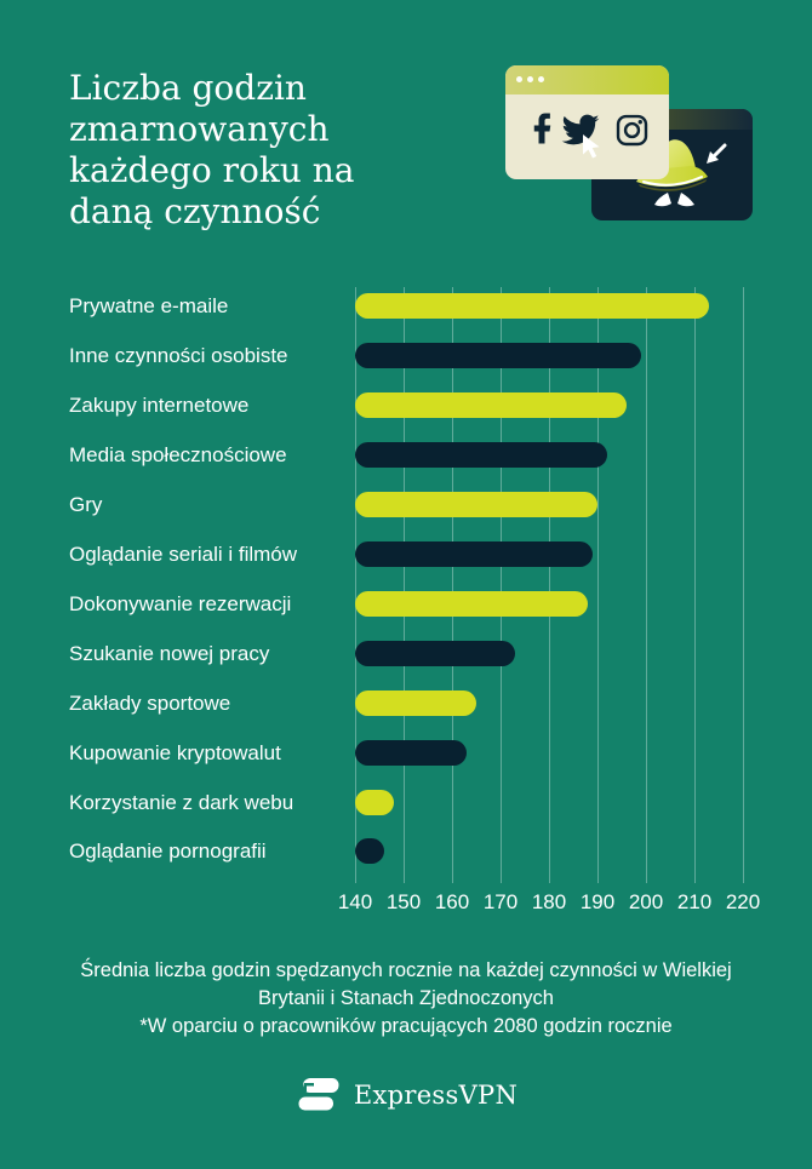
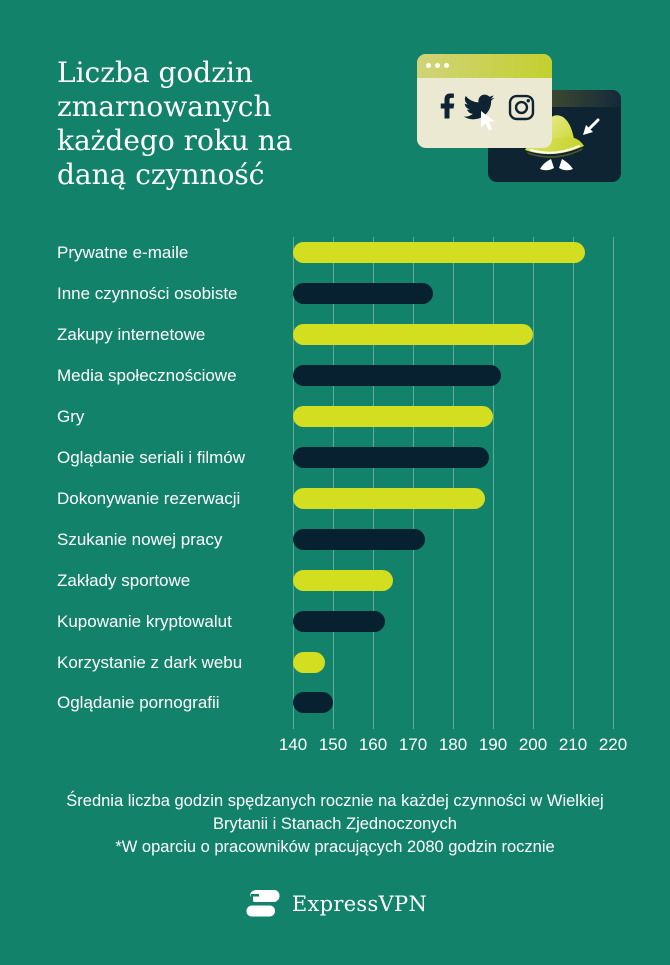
Inne czynności osobiste: 199 -> 175
Zakupy internetowe: 196 -> 200
Oglądanie pornografii: 146 -> 150
